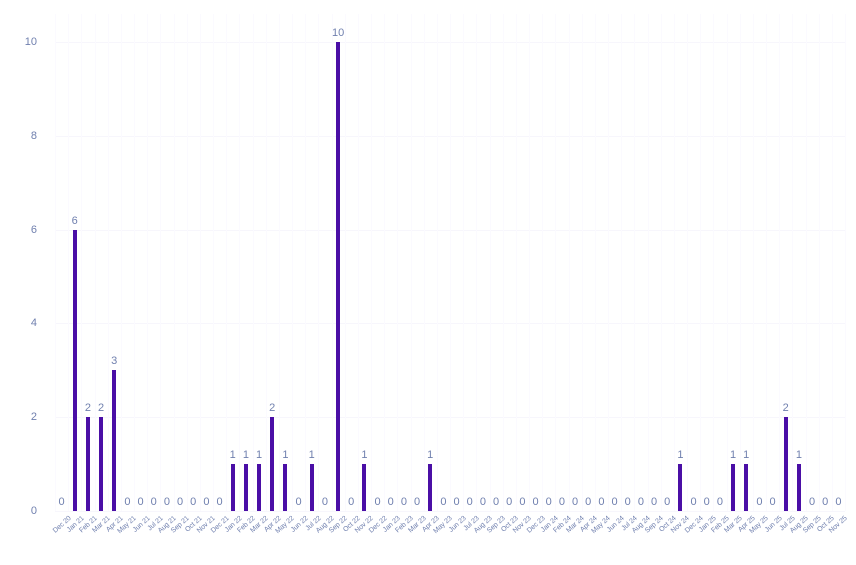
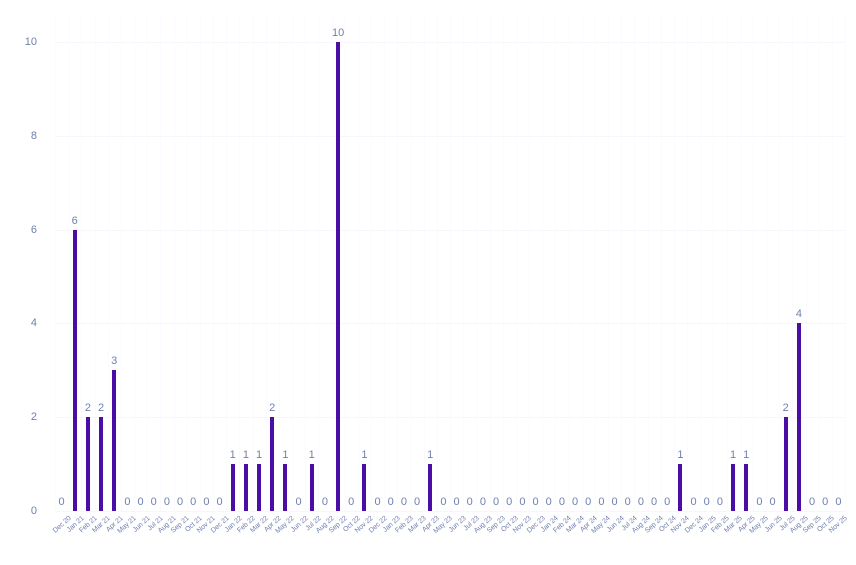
Aug 25: 1 -> 4
